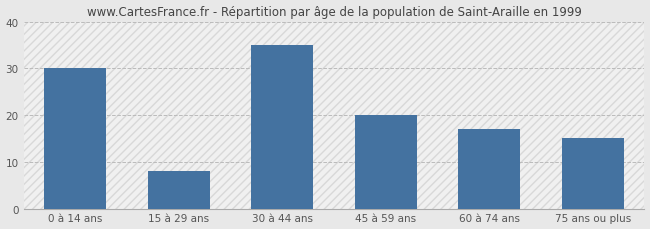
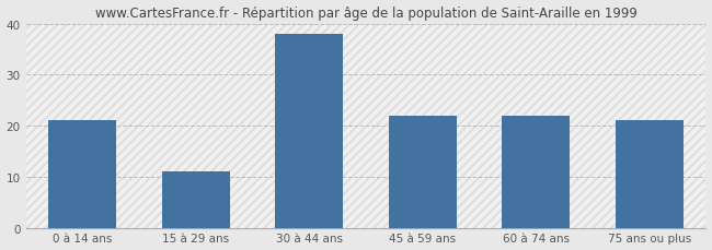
0 à 14 ans: 30 -> 21
15 à 29 ans: 8 -> 11
30 à 44 ans: 35 -> 38
45 à 59 ans: 20 -> 22
60 à 74 ans: 17 -> 22
75 ans ou plus: 15 -> 21
